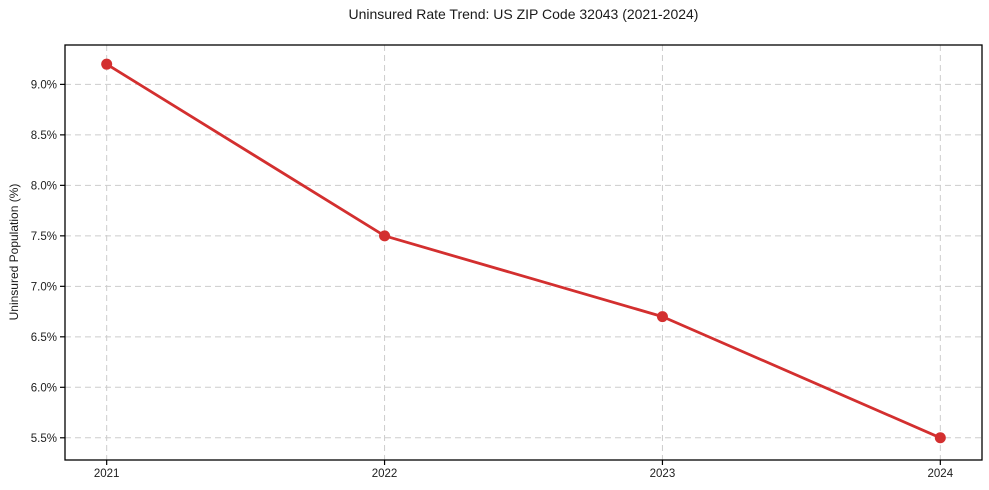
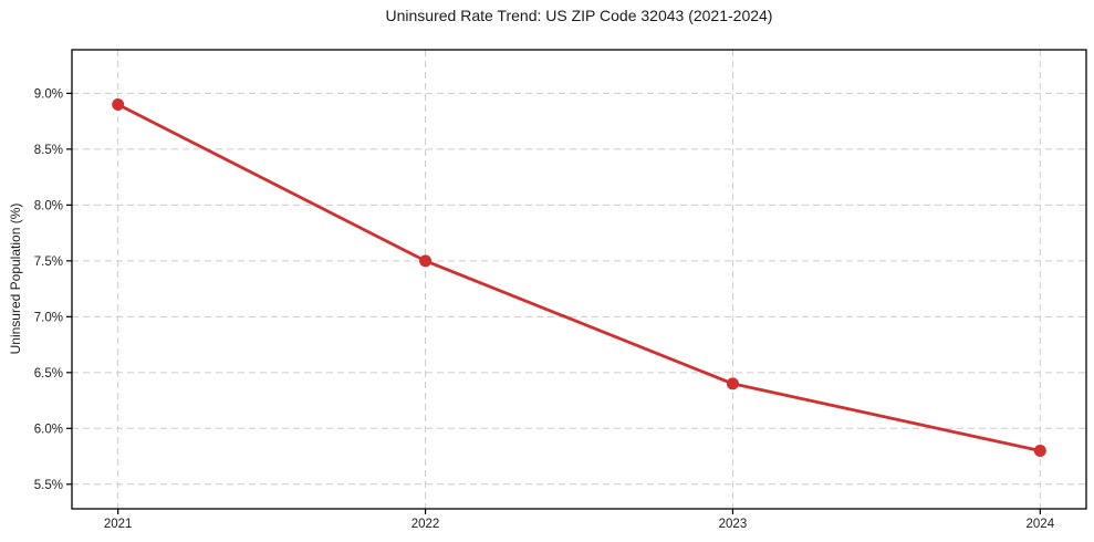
2021: 9.2% -> 8.9%
2023: 6.7% -> 6.4%
2024: 5.5% -> 5.8%
